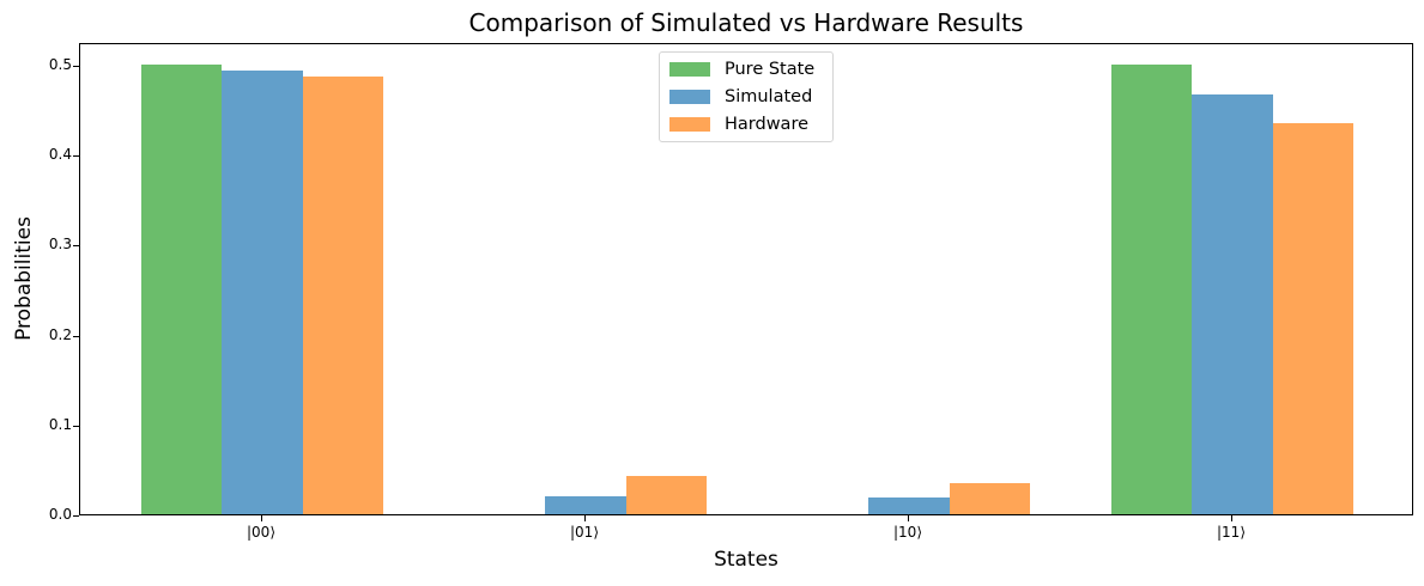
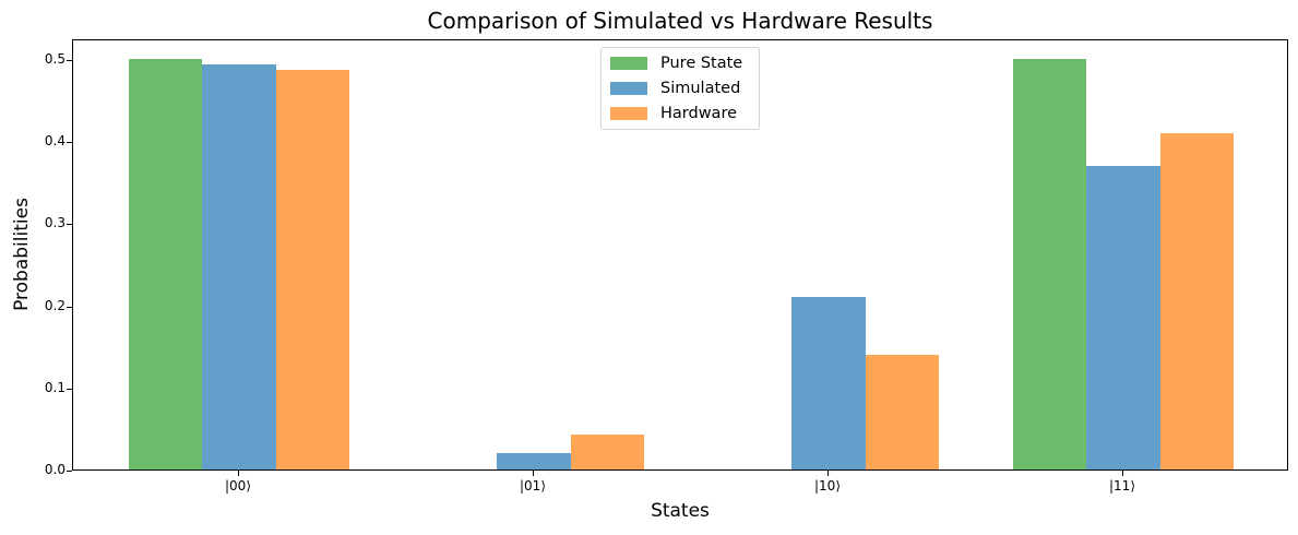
Simulated/|10⟩: 0.02 -> 0.21
Hardware/|10⟩: 0.03 -> 0.14
Simulated/|11⟩: 0.47 -> 0.37
Hardware/|11⟩: 0.43 -> 0.41
